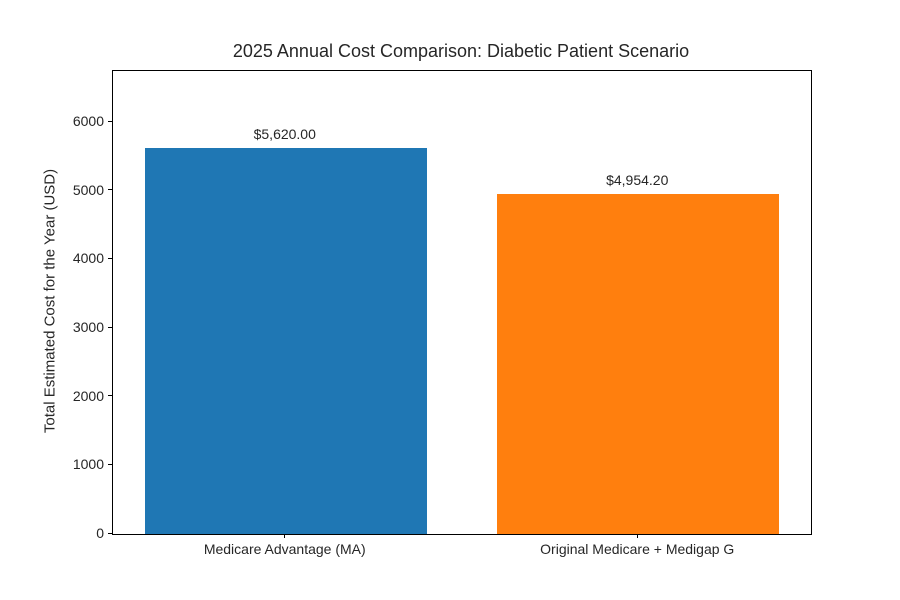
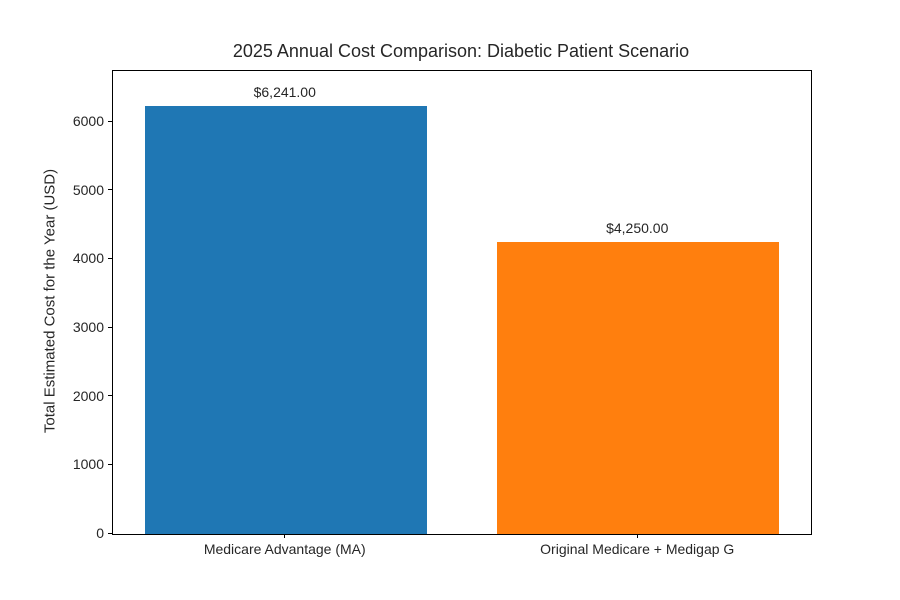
Medicare Advantage (MA): $5,620.00 -> $6,241.00
Original Medicare + Medigap G: $4,954.20 -> $4,250.00
